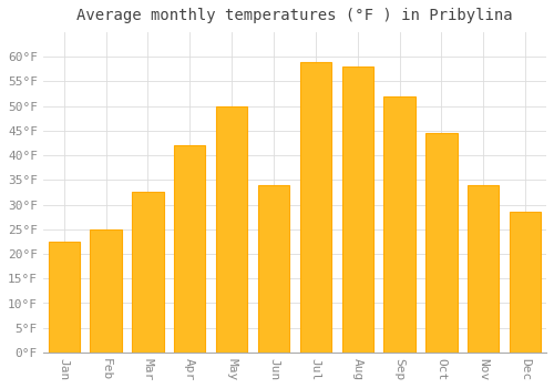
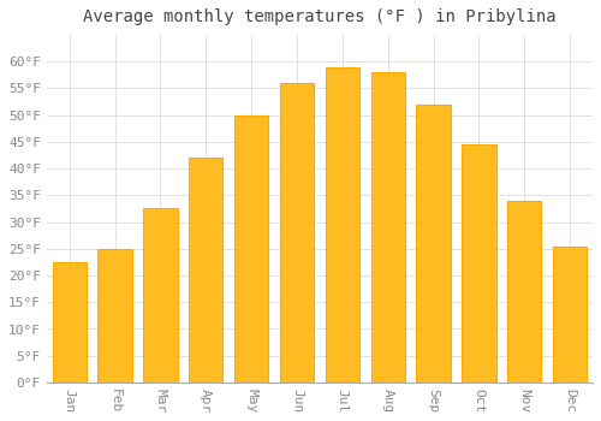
Jun: 34.0°F -> 56.0°F
Dec: 28.5°F -> 25.5°F
